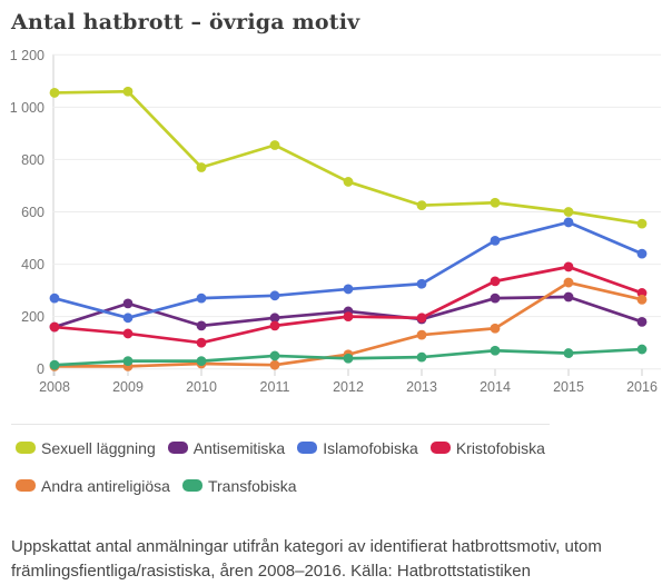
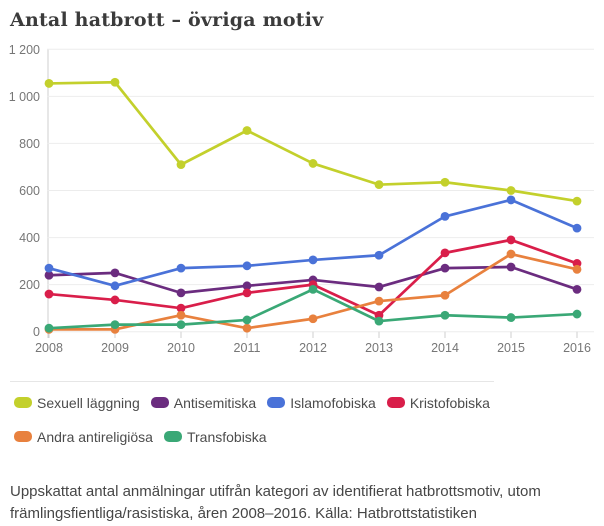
Antisemitiska/2008: 160 -> 240
Sexuell läggning/2010: 770 -> 710
Andra antireligiösa/2010: 20 -> 70
Transfobiska/2012: 40 -> 180
Kristofobiska/2013: 200 -> 70
